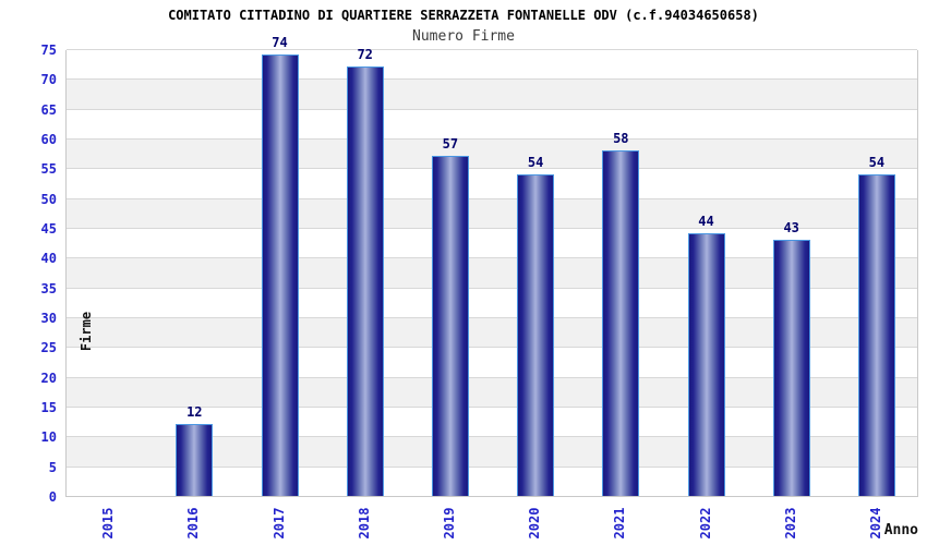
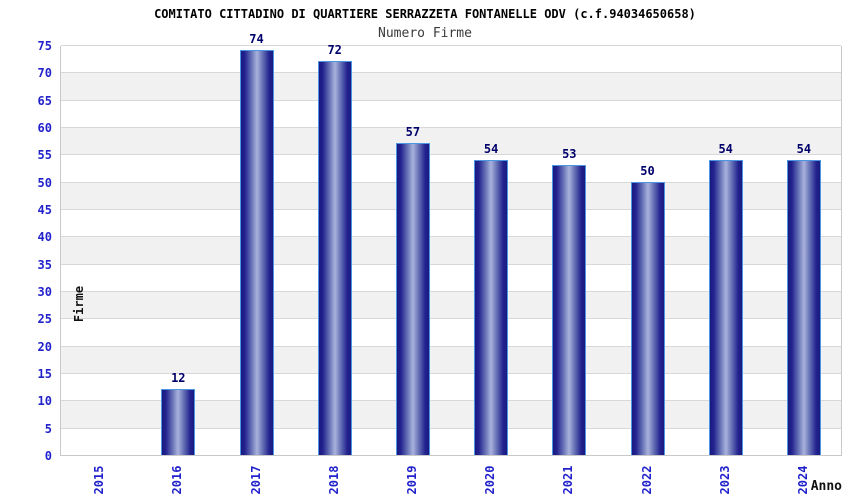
2021: 58 -> 53
2022: 44 -> 50
2023: 43 -> 54
